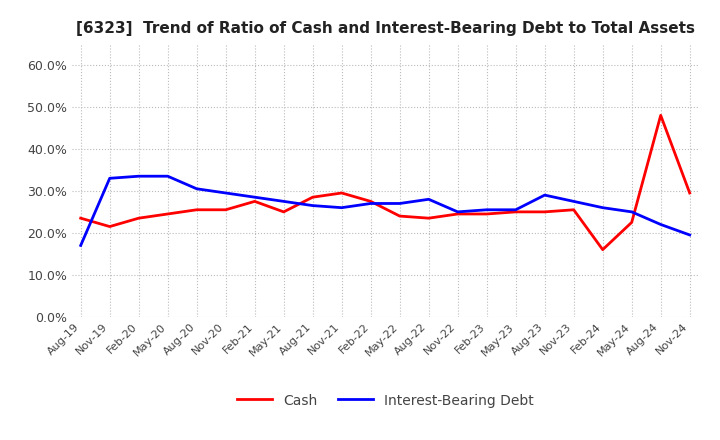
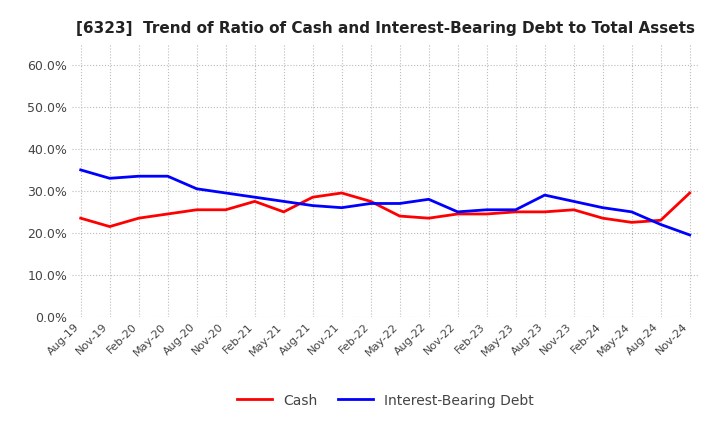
Interest-Bearing Debt/Aug-19: 17.0% -> 35.0%
Cash/Feb-24: 16.0% -> 23.5%
Cash/Aug-24: 48.0% -> 23.0%
